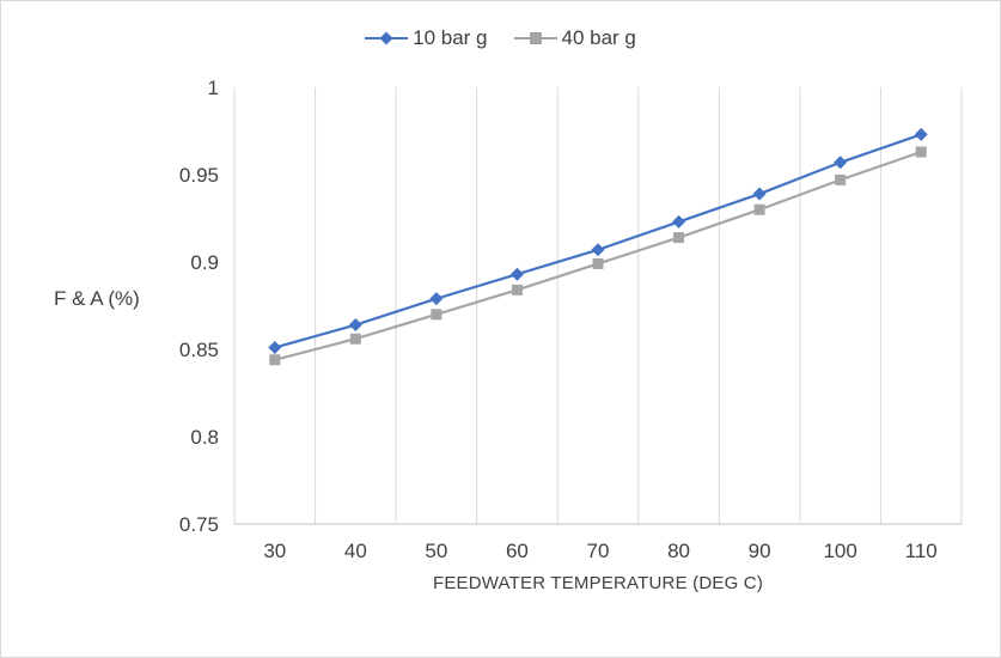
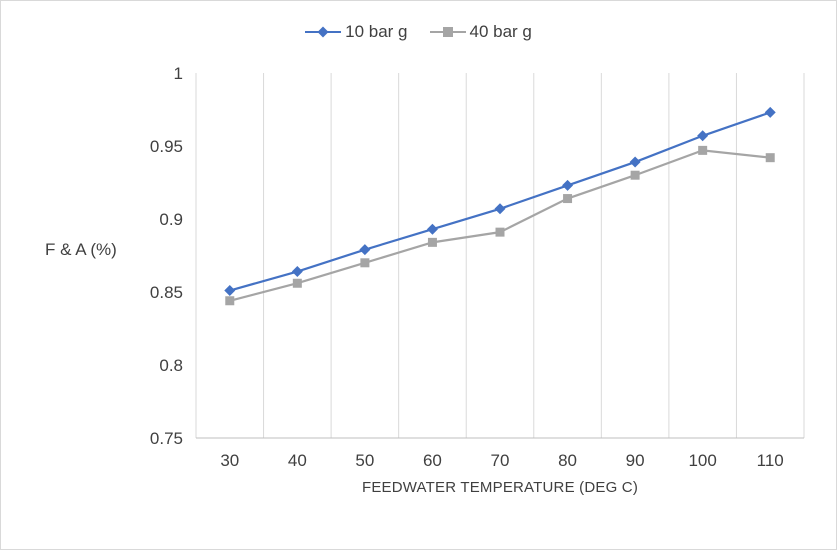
40 bar g/70: 0.899 -> 0.891
40 bar g/110: 0.963 -> 0.942
